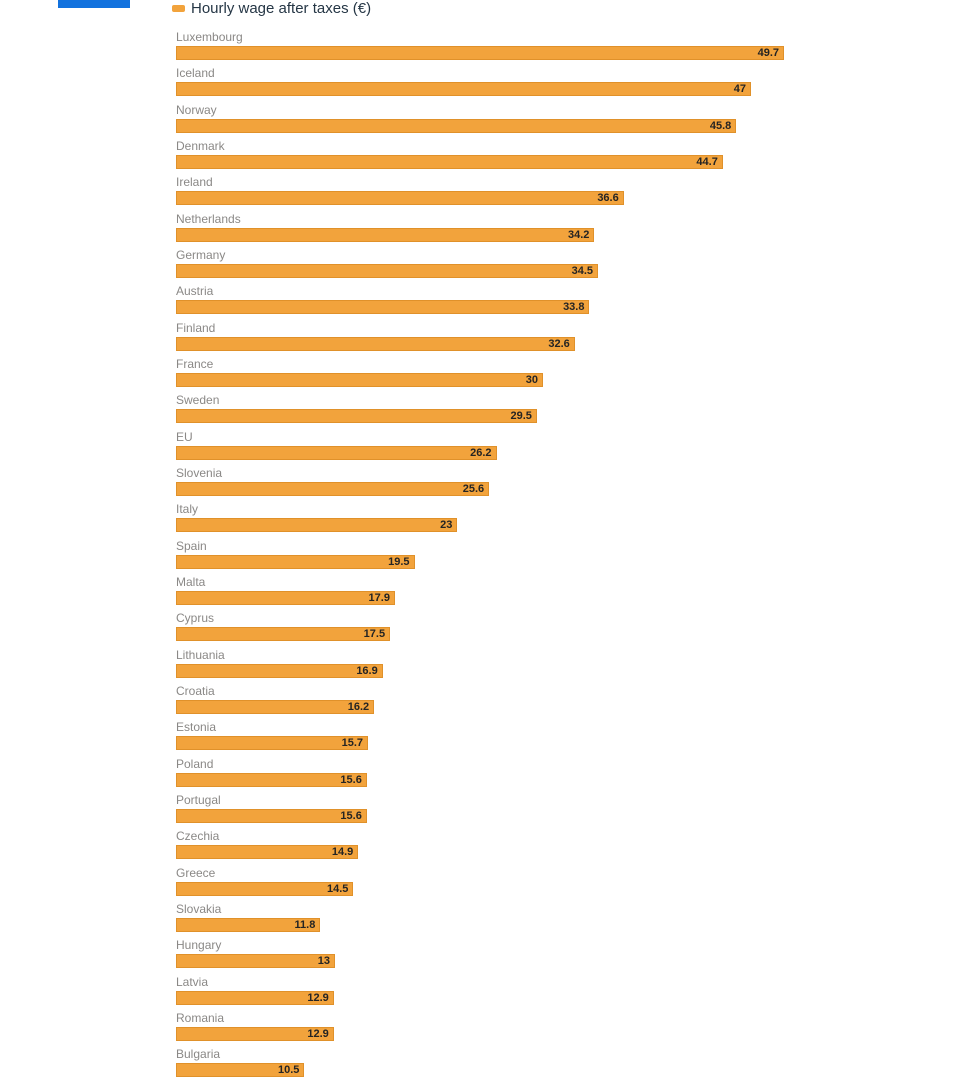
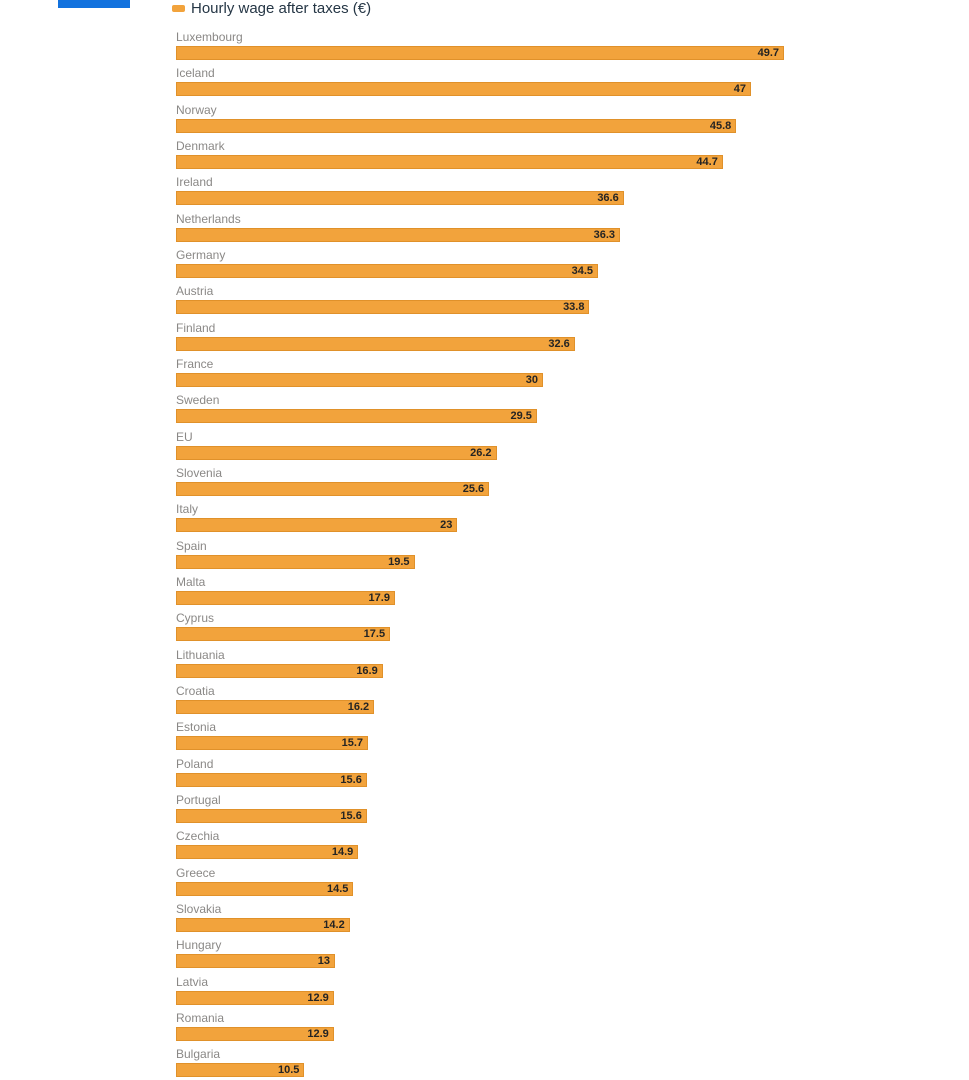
Netherlands: 34.2 -> 36.3
Slovakia: 11.8 -> 14.2
